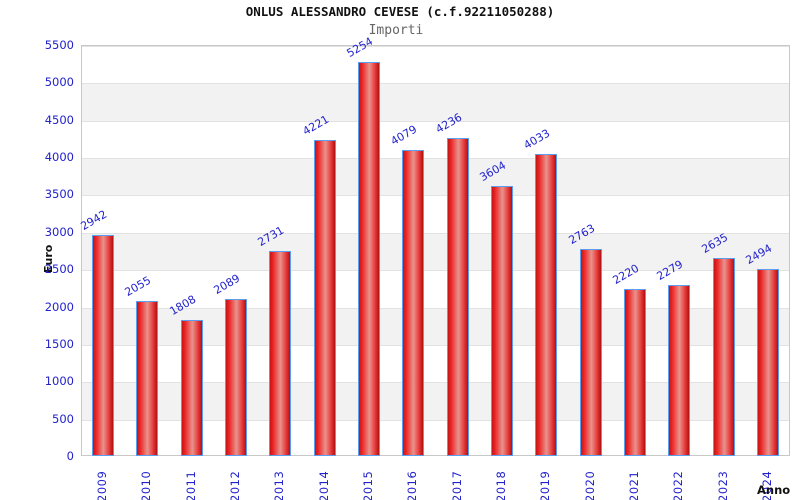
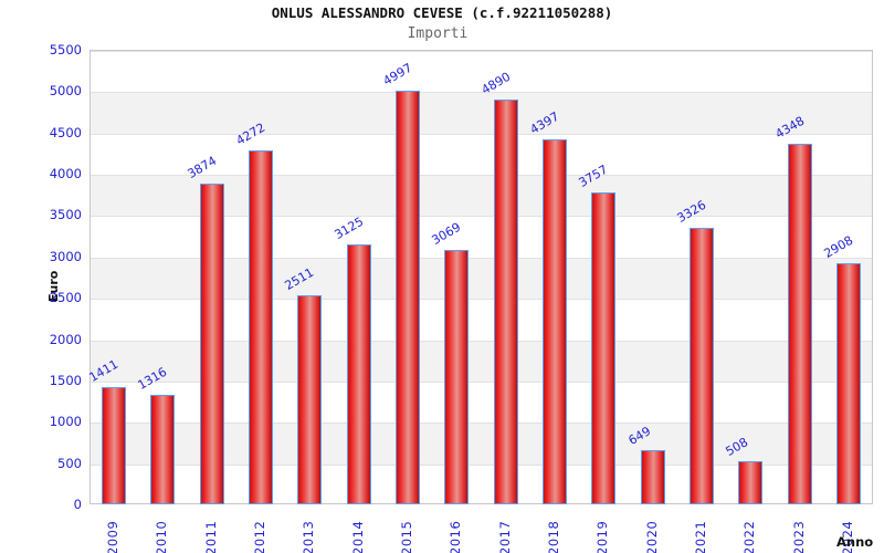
2009: 2942 -> 1411
2010: 2055 -> 1316
2011: 1808 -> 3874
2012: 2089 -> 4272
2013: 2731 -> 2511
2014: 4221 -> 3125
2015: 5254 -> 4997
2016: 4079 -> 3069
2017: 4236 -> 4890
2018: 3604 -> 4397
2019: 4033 -> 3757
2020: 2763 -> 649
2021: 2220 -> 3326
2022: 2279 -> 508
2023: 2635 -> 4348
2024: 2494 -> 2908
